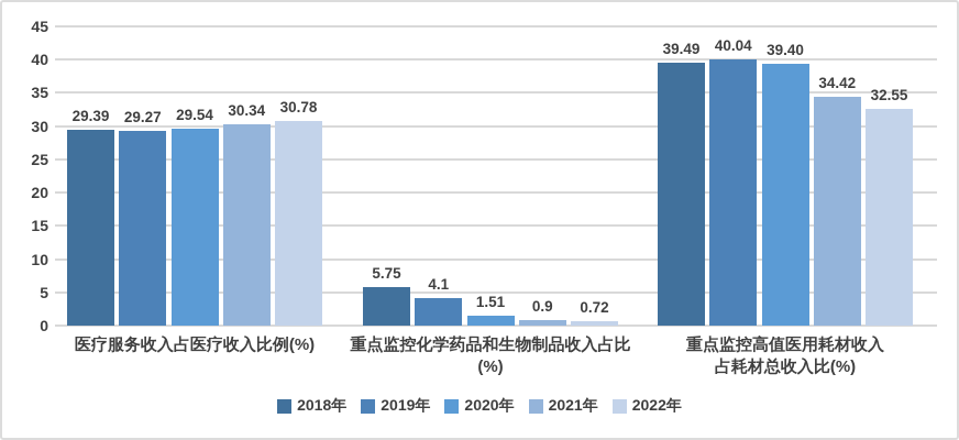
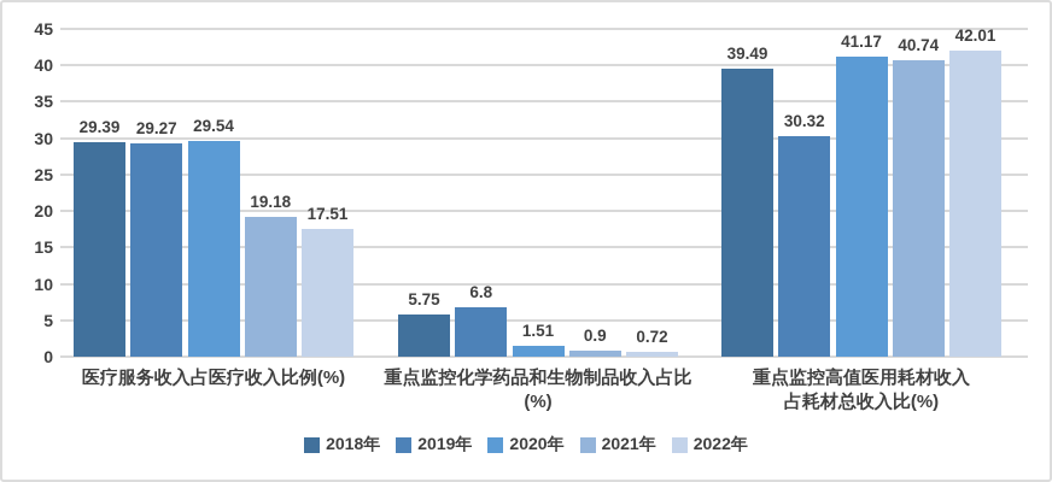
2021年/医疗服务收入占医疗收入比例(%): 30.34 -> 19.18
2022年/医疗服务收入占医疗收入比例(%): 30.78 -> 17.51
2019年/重点监控化学药品和生物制品收入占比(%): 4.1 -> 6.8
2019年/重点监控高值医用耗材收入占耗材总收入比(%): 40.04 -> 30.32
2020年/重点监控高值医用耗材收入占耗材总收入比(%): 39.40 -> 41.17
2021年/重点监控高值医用耗材收入占耗材总收入比(%): 34.42 -> 40.74
2022年/重点监控高值医用耗材收入占耗材总收入比(%): 32.55 -> 42.01
